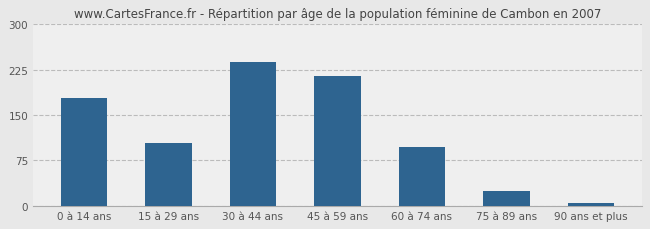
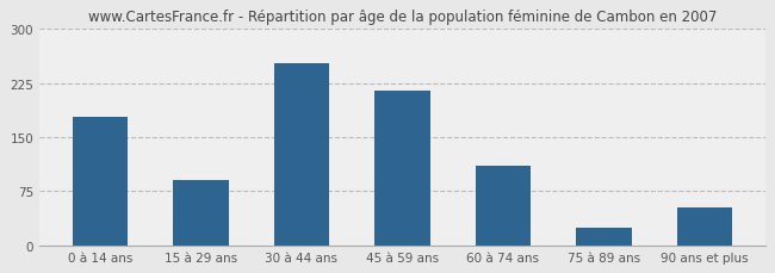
15 à 29 ans: 103 -> 90
30 à 44 ans: 238 -> 252
60 à 74 ans: 98 -> 110
90 ans et plus: 5 -> 52
